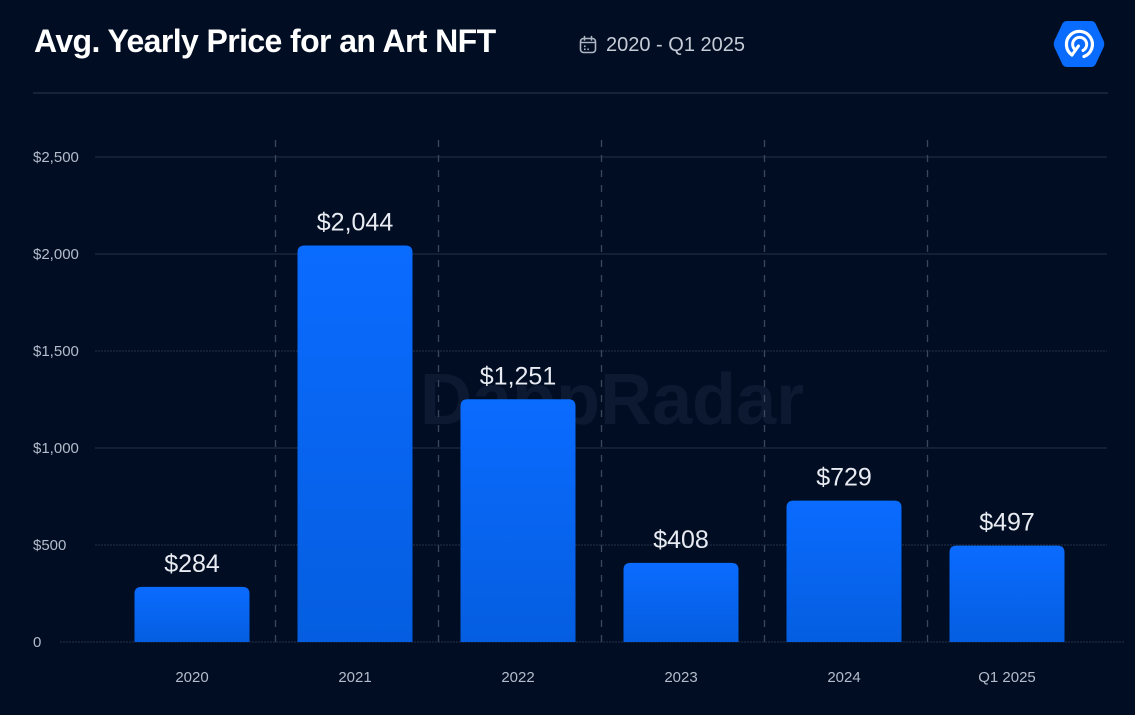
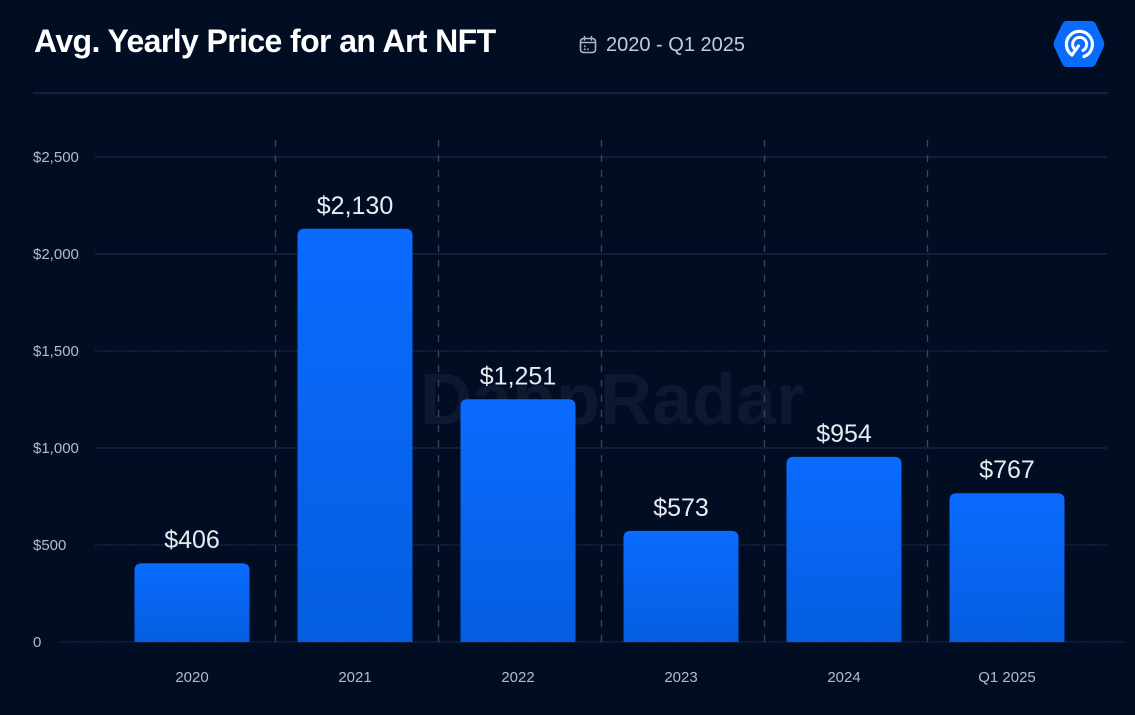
2020: $284 -> $406
2021: $2,044 -> $2,130
2023: $408 -> $573
2024: $729 -> $954
Q1 2025: $497 -> $767
